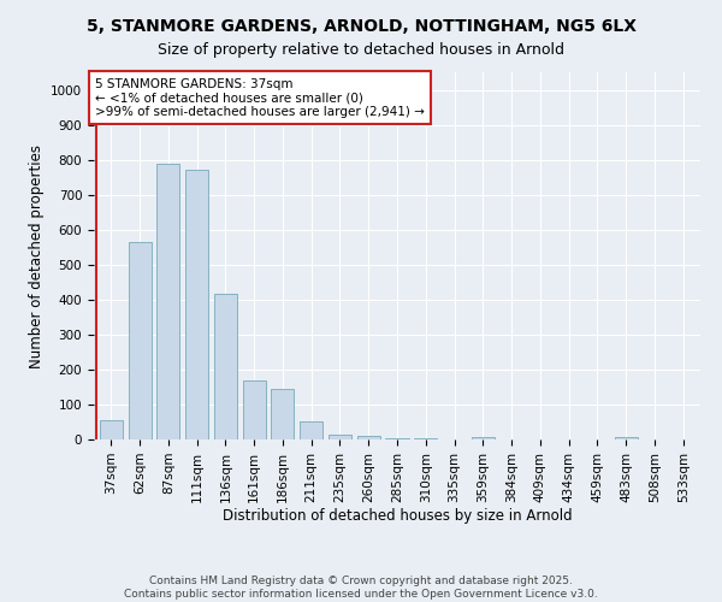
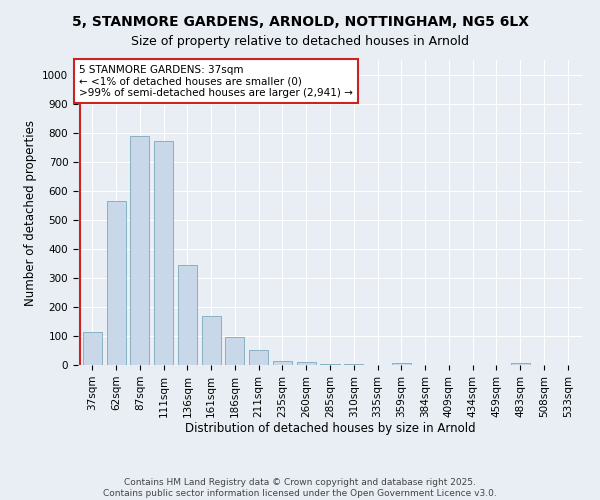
37sqm: 55 -> 113
136sqm: 415 -> 345
186sqm: 145 -> 97
